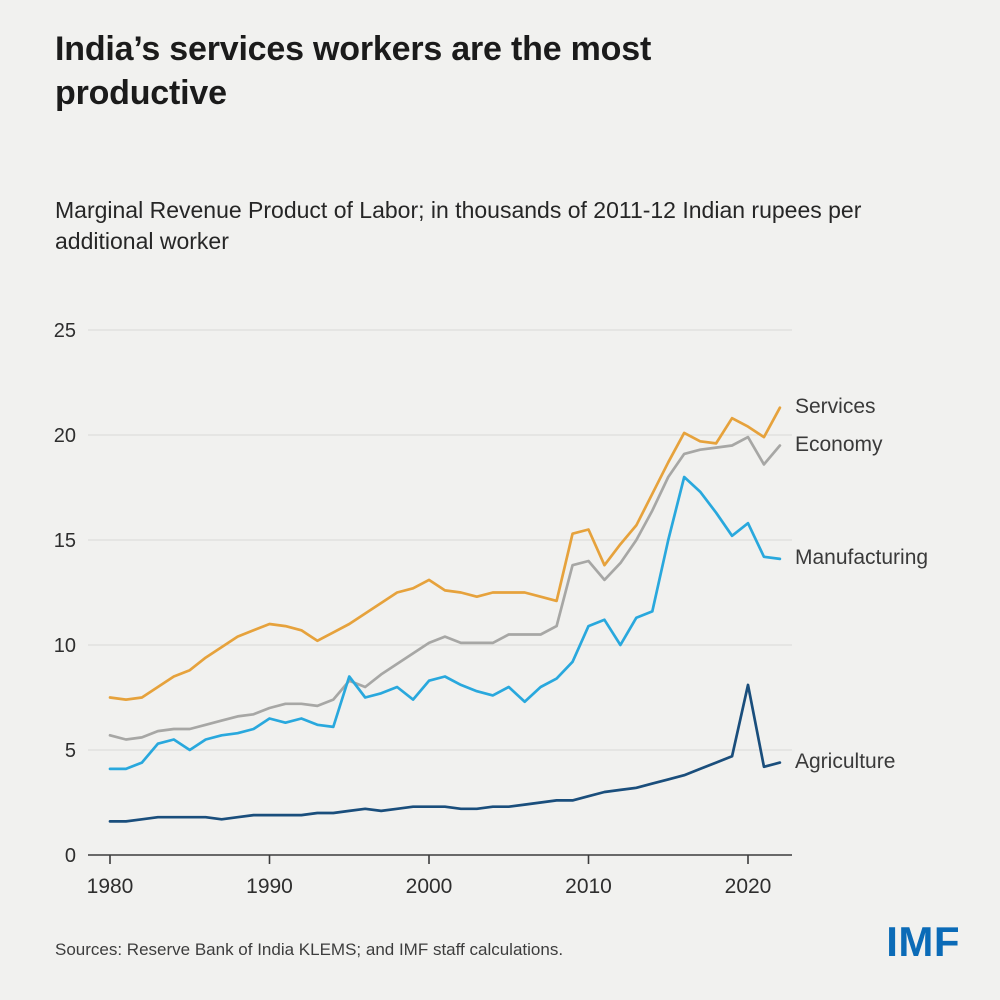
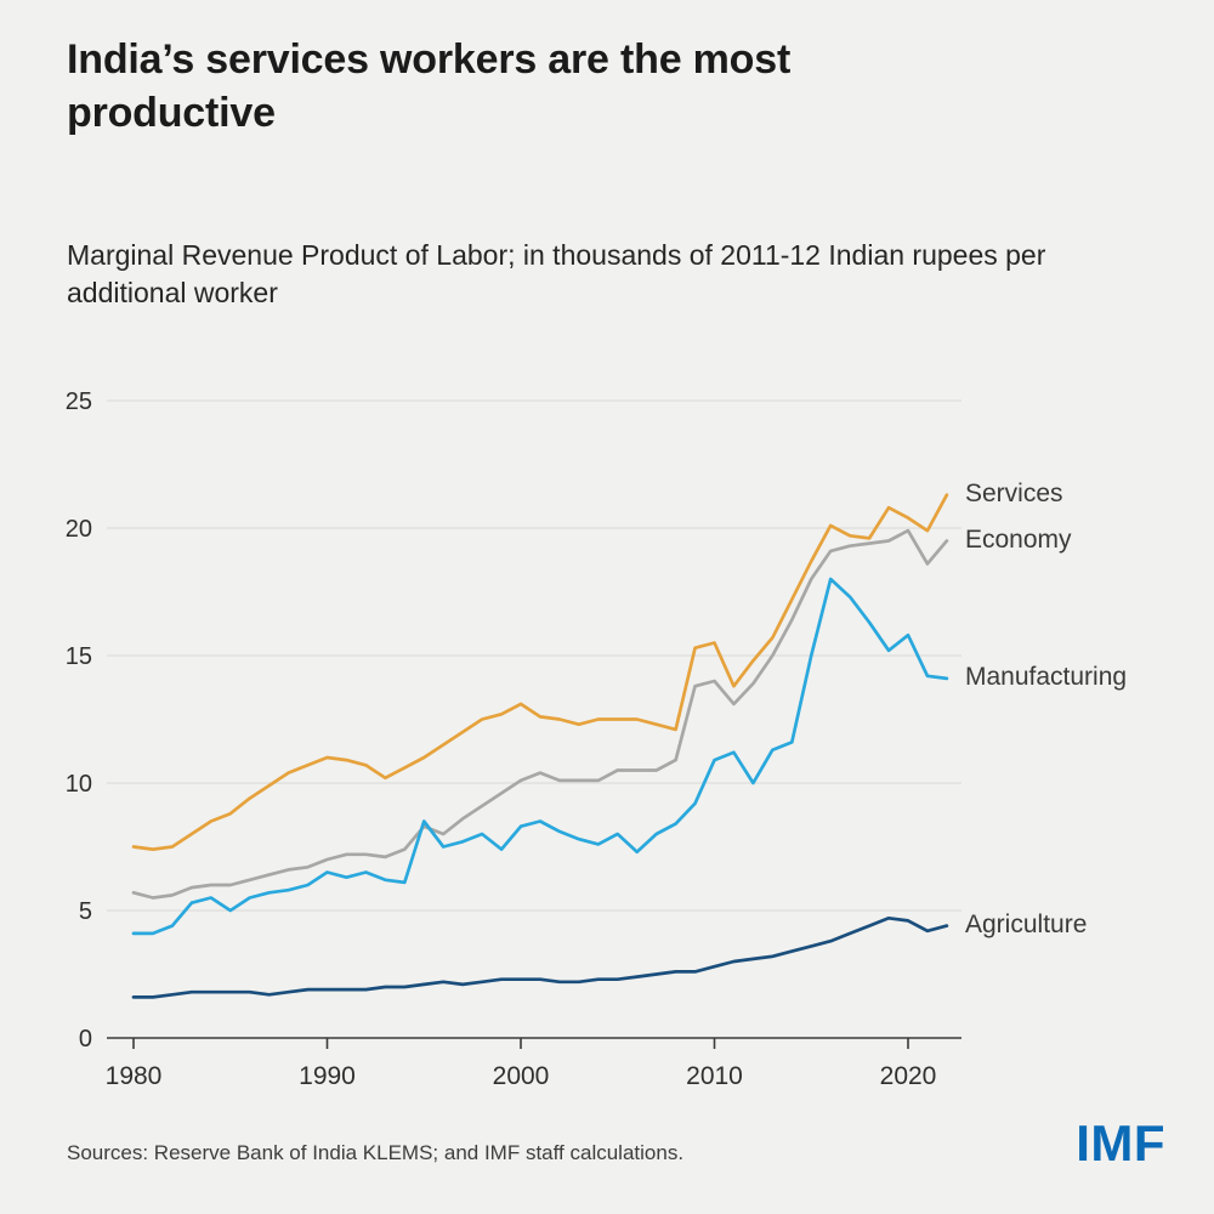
Agriculture/2020: 8.1 -> 4.6
